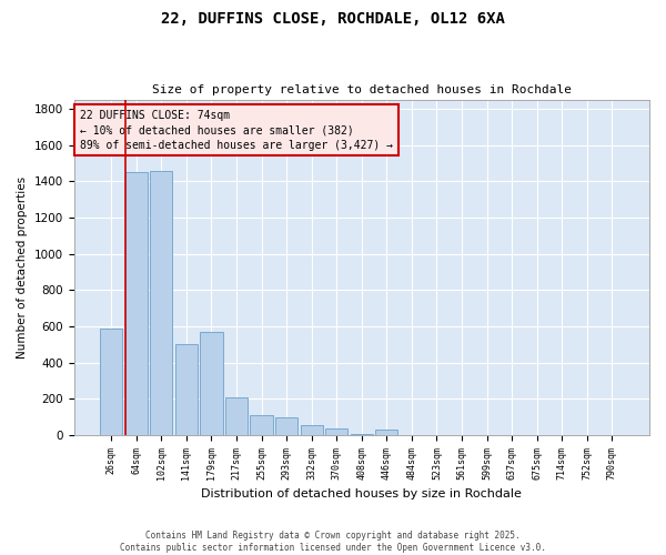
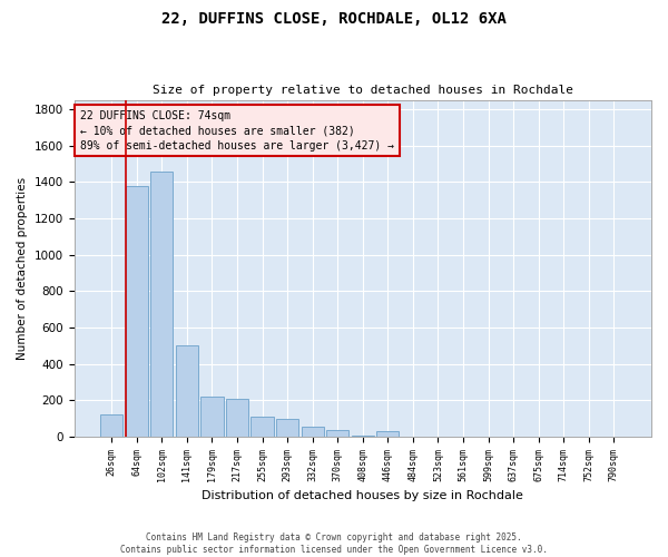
26sqm: 590 -> 120
64sqm: 1450 -> 1380
179sqm: 570 -> 220
